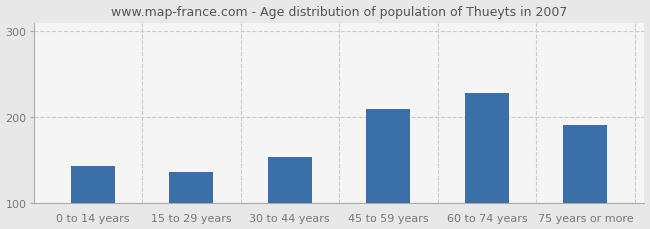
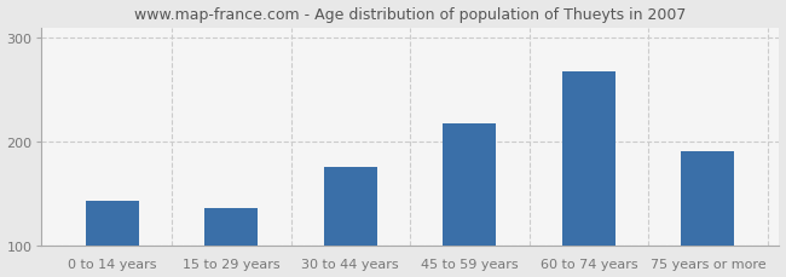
30 to 44 years: 154 -> 176
45 to 59 years: 210 -> 218
60 to 74 years: 228 -> 268
